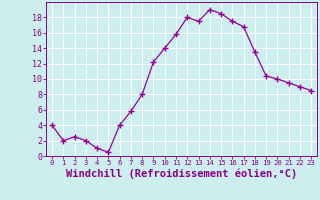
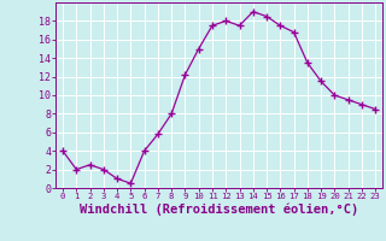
10: 14.0 -> 15.0
11: 15.8 -> 17.5
19: 10.4 -> 11.5
